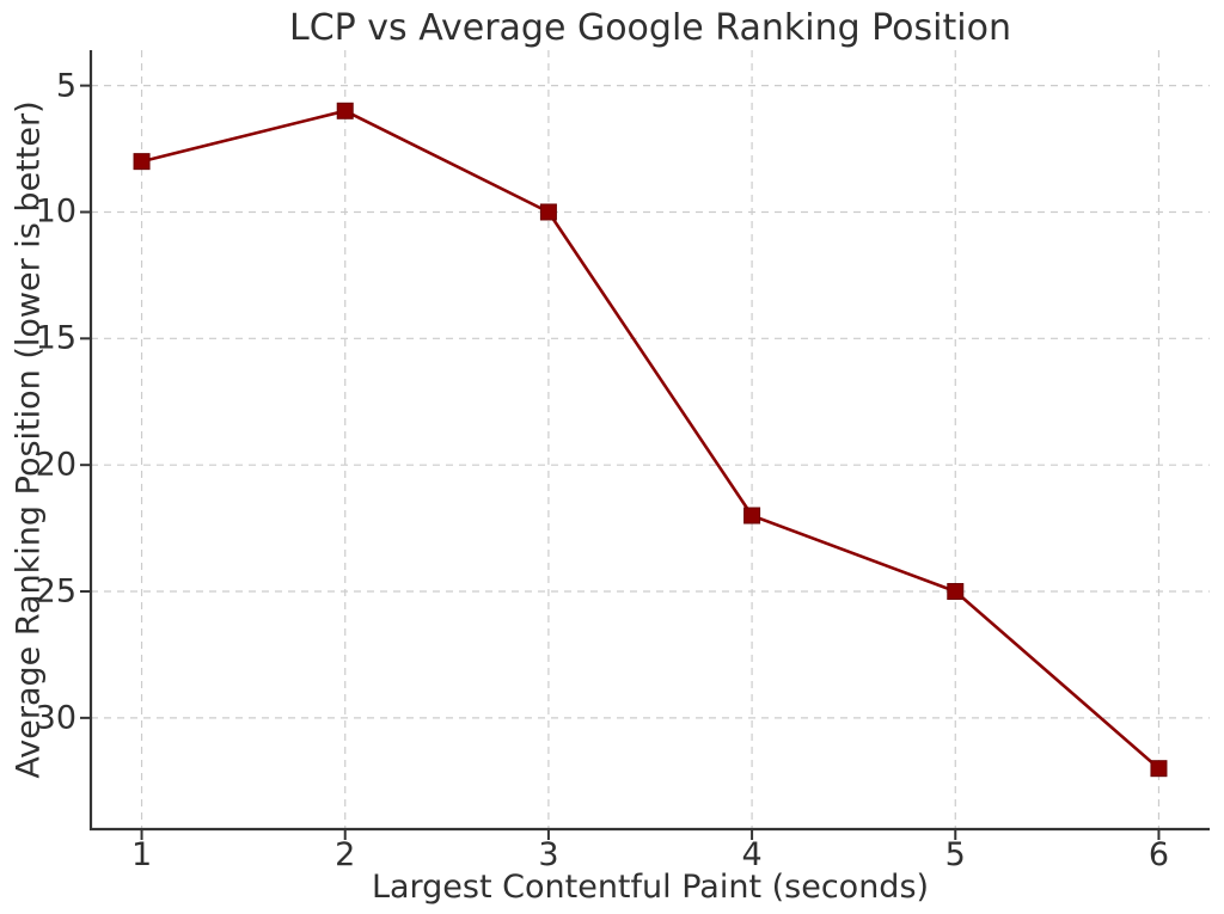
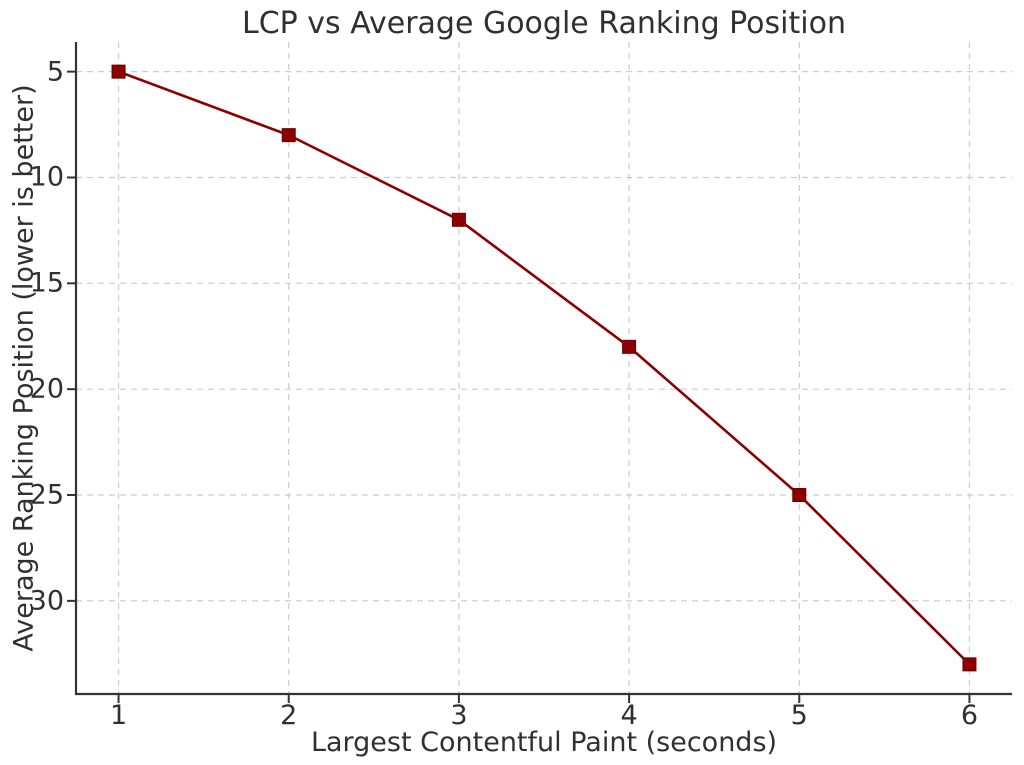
1: 8 -> 5
2: 6 -> 8
3: 10 -> 12
4: 22 -> 18
6: 32 -> 33
